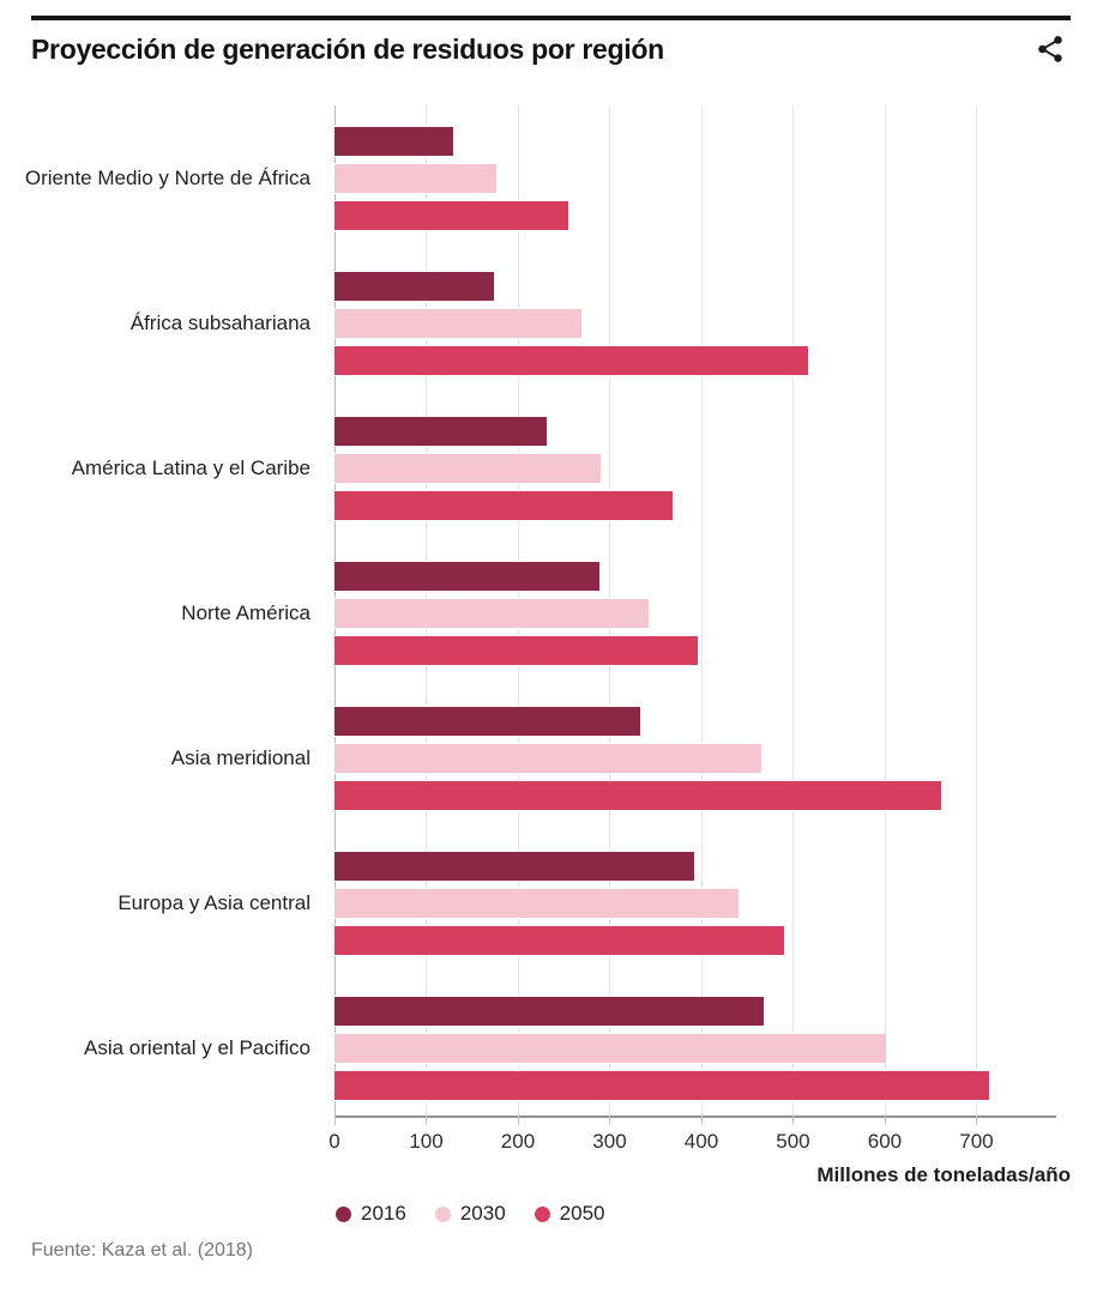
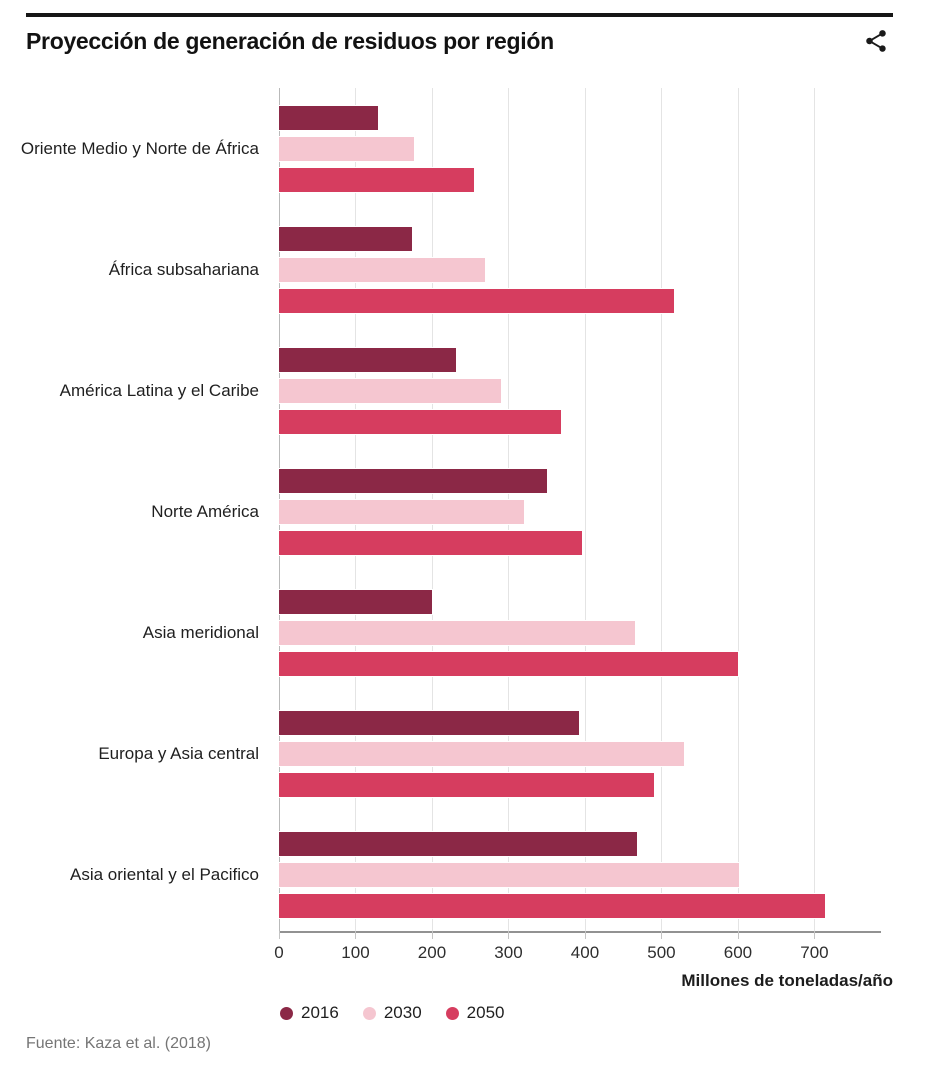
2016/Norte América: 290 -> 350
2030/Norte América: 340 -> 320
2016/Asia meridional: 330 -> 200
2050/Asia meridional: 660 -> 600
2030/Europa y Asia central: 440 -> 530
